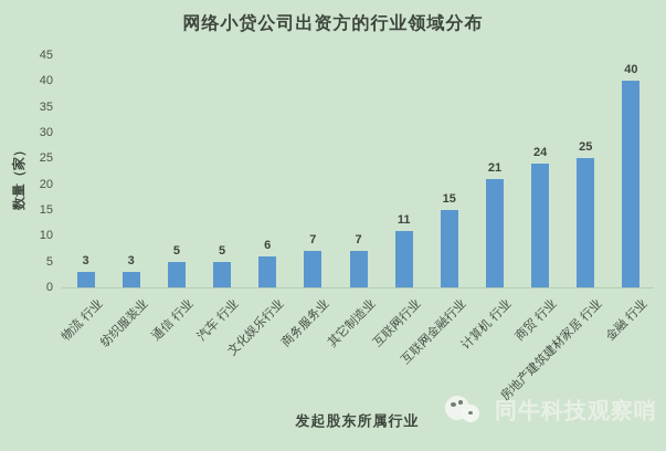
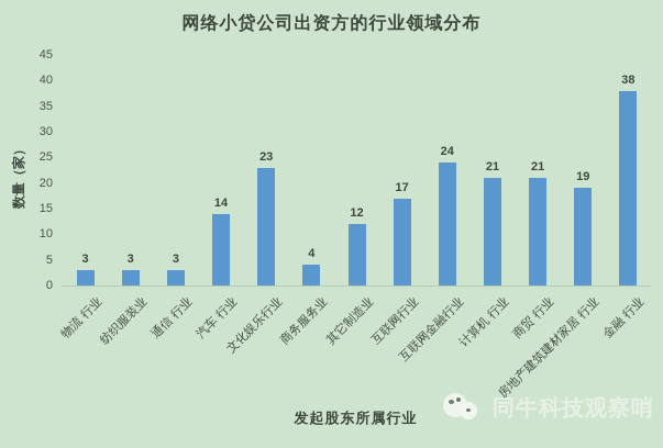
通信 行业: 5 -> 3
汽车 行业: 5 -> 14
文化娱乐行业: 6 -> 23
商务服务业: 7 -> 4
其它制造业: 7 -> 12
互联网行业: 11 -> 17
互联网金融行业: 15 -> 24
商贸 行业: 24 -> 21
房地产建筑建材家居 行业: 25 -> 19
金融 行业: 40 -> 38
